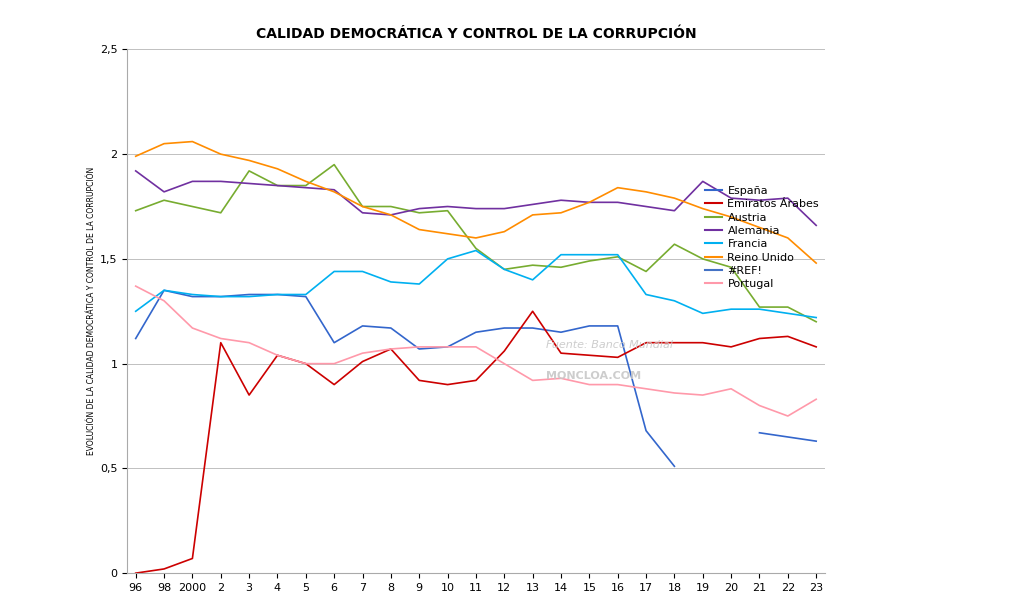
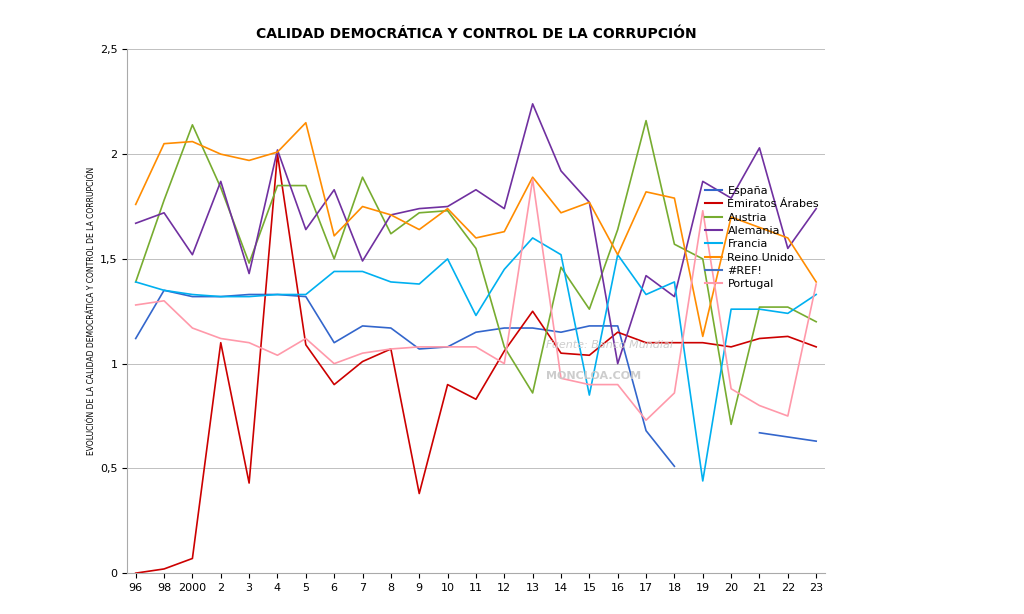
Austria/96: 1,73 -> 1,39
Alemania/96: 1,92 -> 1,67
Francia/96: 1,25 -> 1,39
Reino Unido/96: 1,99 -> 1,76
Portugal/96: 1,37 -> 1,28
Alemania/98: 1,82 -> 1,72
Austria/2000: 1,75 -> 2,14
Alemania/2000: 1,87 -> 1,52
Austria/2: 1,72 -> 1,84
Emiratos Árabes/3: 0,85 -> 0,43
Austria/3: 1,92 -> 1,48
Alemania/3: 1,86 -> 1,43
Emiratos Árabes/4: 1,04 -> 2,00
Alemania/4: 1,85 -> 2,02
Reino Unido/4: 1,93 -> 2,01
Emiratos Árabes/5: 1,00 -> 1,09
Alemania/5: 1,84 -> 1,64
Reino Unido/5: 1,87 -> 2,15
Portugal/5: 1,00 -> 1,12
Austria/6: 1,95 -> 1,50
Reino Unido/6: 1,82 -> 1,61
Austria/7: 1,75 -> 1,89
Alemania/7: 1,72 -> 1,49
Austria/8: 1,75 -> 1,62
Emiratos Árabes/9: 0,92 -> 0,38
Reino Unido/10: 1,62 -> 1,74
Emiratos Árabes/11: 0,92 -> 0,83
Alemania/11: 1,74 -> 1,83
Francia/11: 1,54 -> 1,23
Austria/12: 1,45 -> 1,08
Austria/13: 1,47 -> 0,86
Alemania/13: 1,76 -> 2,24
Francia/13: 1,40 -> 1,60
Reino Unido/13: 1,71 -> 1,89
Portugal/13: 0,92 -> 1,88
Alemania/14: 1,78 -> 1,92
Austria/15: 1,49 -> 1,26
Francia/15: 1,52 -> 0,85
Emiratos Árabes/16: 1,03 -> 1,15
Austria/16: 1,51 -> 1,64
Alemania/16: 1,77 -> 1,00
Reino Unido/16: 1,84 -> 1,52
Austria/17: 1,44 -> 2,16
Alemania/17: 1,75 -> 1,42
Portugal/17: 0,88 -> 0,73
Alemania/18: 1,73 -> 1,32
Francia/18: 1,30 -> 1,39
Francia/19: 1,24 -> 0,44
Reino Unido/19: 1,74 -> 1,13
Portugal/19: 0,85 -> 1,73
Austria/20: 1,46 -> 0,71
Alemania/21: 1,78 -> 2,03
Alemania/22: 1,79 -> 1,55
Alemania/23: 1,66 -> 1,74
Francia/23: 1,22 -> 1,33
Reino Unido/23: 1,48 -> 1,39
Portugal/23: 0,83 -> 1,38
